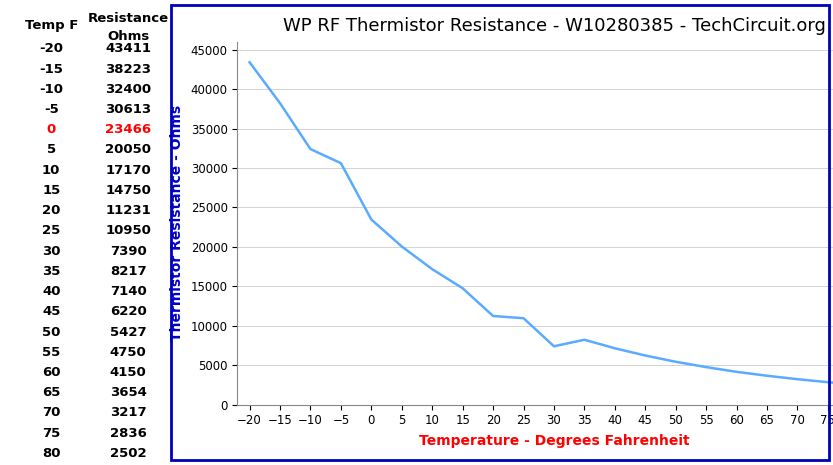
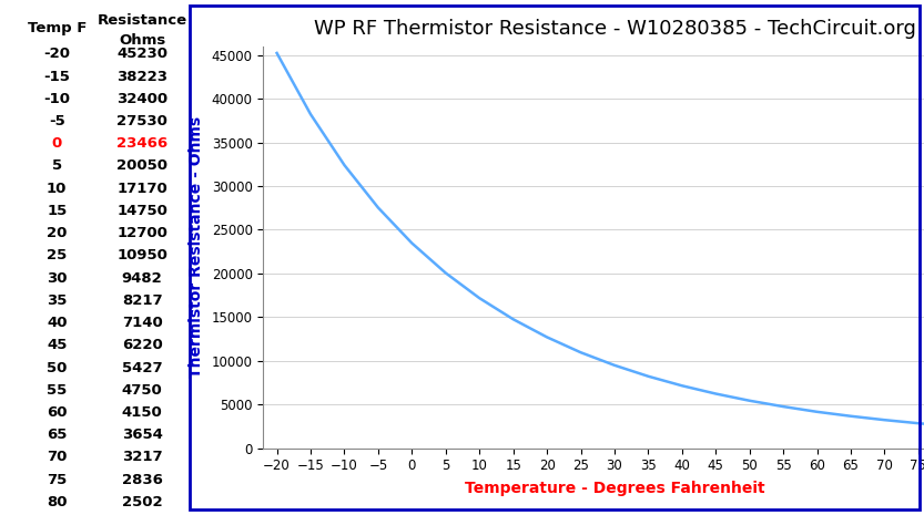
−20: 43411 -> 45230
−5: 30613 -> 27530
20: 11231 -> 12700
30: 7390 -> 9482
